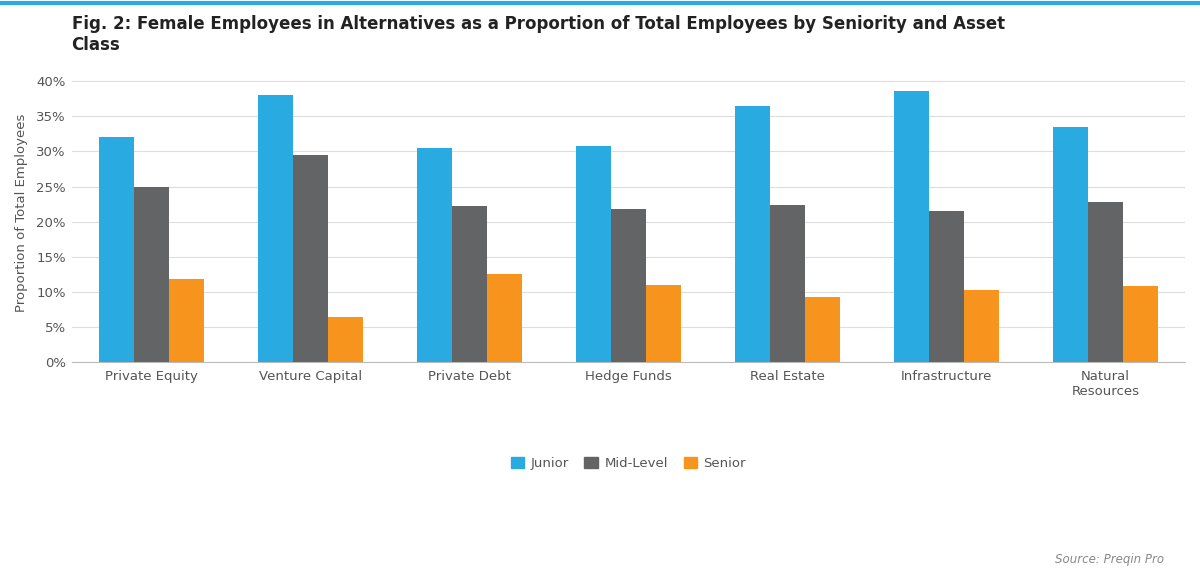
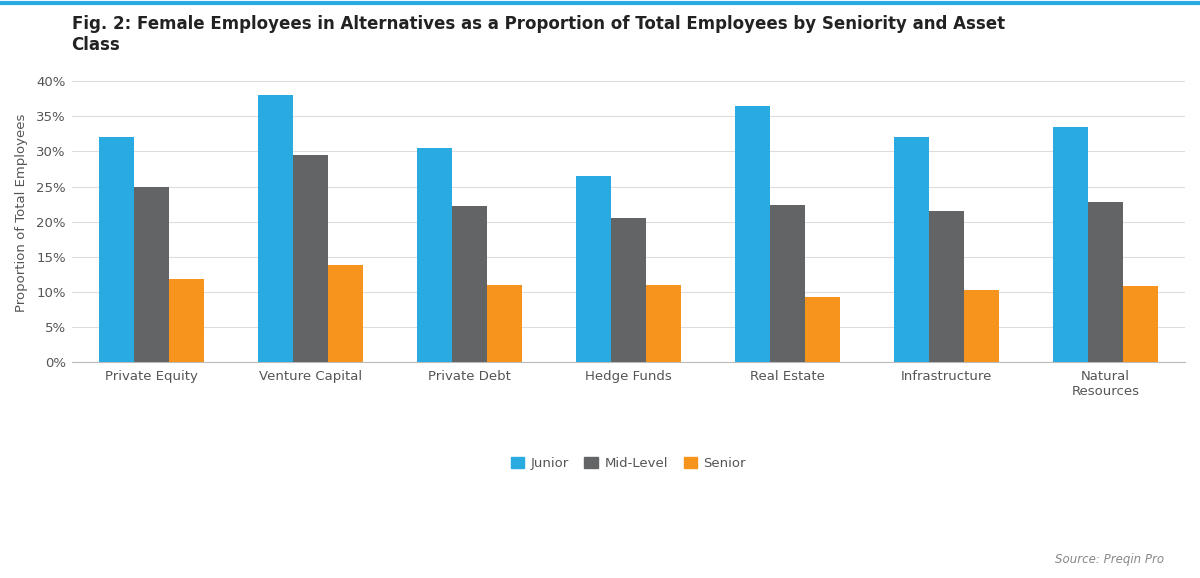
Senior/Venture Capital: 6.4% -> 13.8%
Senior/Private Debt: 12.6% -> 11.0%
Junior/Hedge Funds: 30.8% -> 26.5%
Mid-Level/Hedge Funds: 21.8% -> 20.5%
Junior/Infrastructure: 38.6% -> 32.0%
